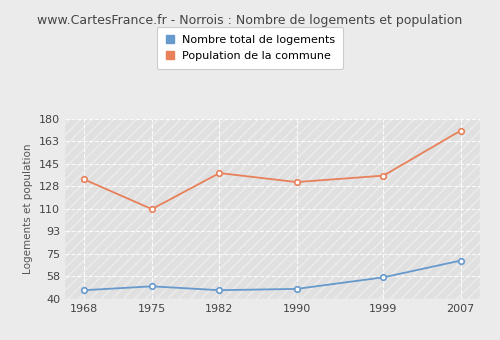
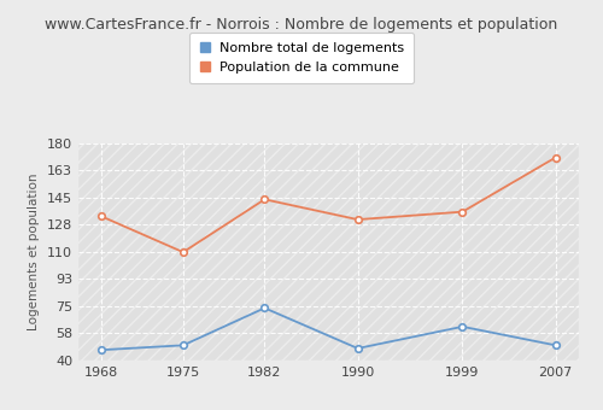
Nombre total de logements/1982: 47 -> 74
Population de la commune/1982: 138 -> 144
Nombre total de logements/1999: 57 -> 62
Nombre total de logements/2007: 70 -> 50
